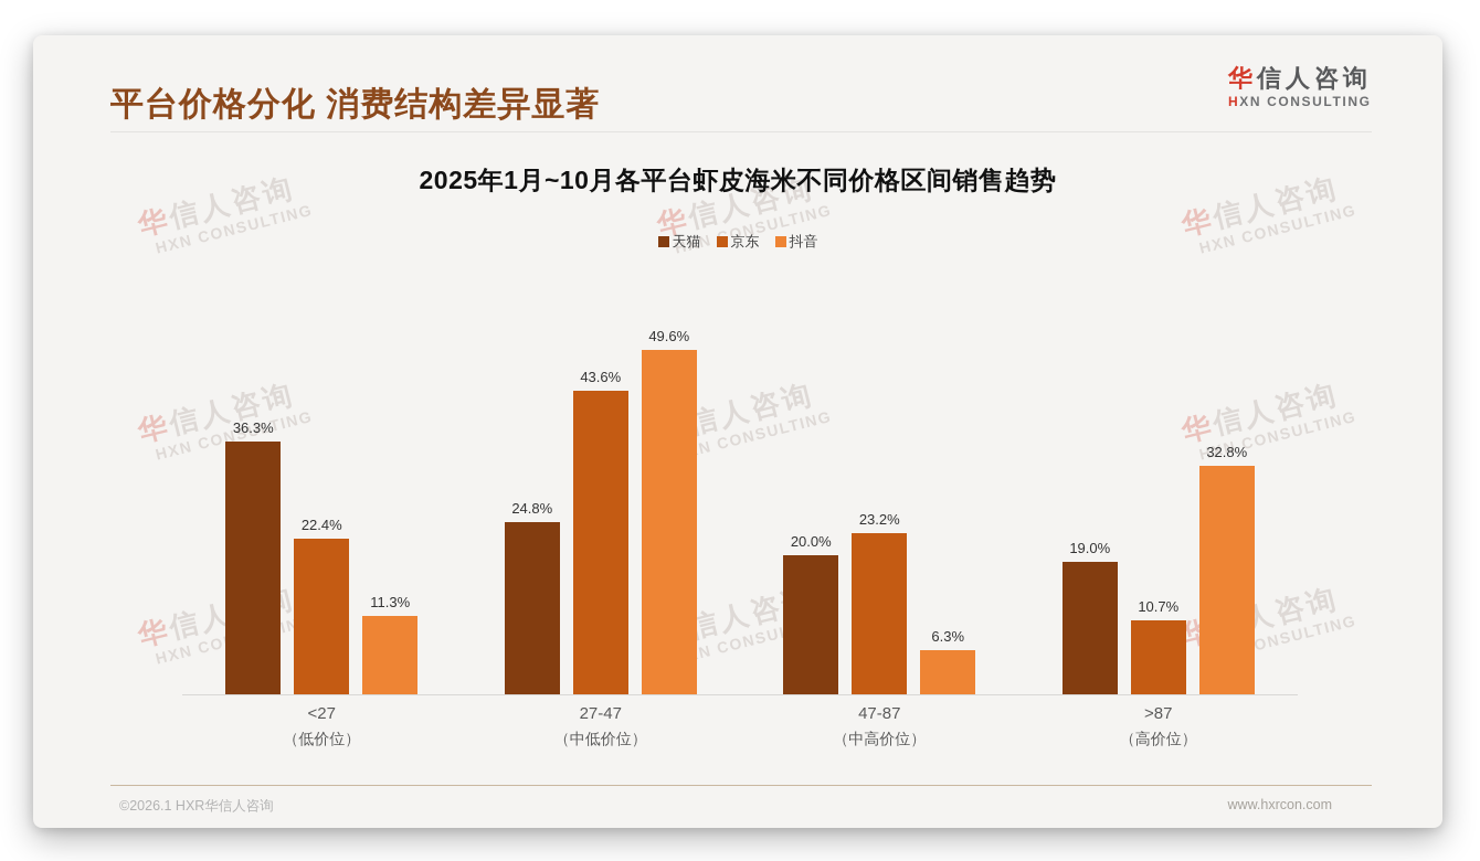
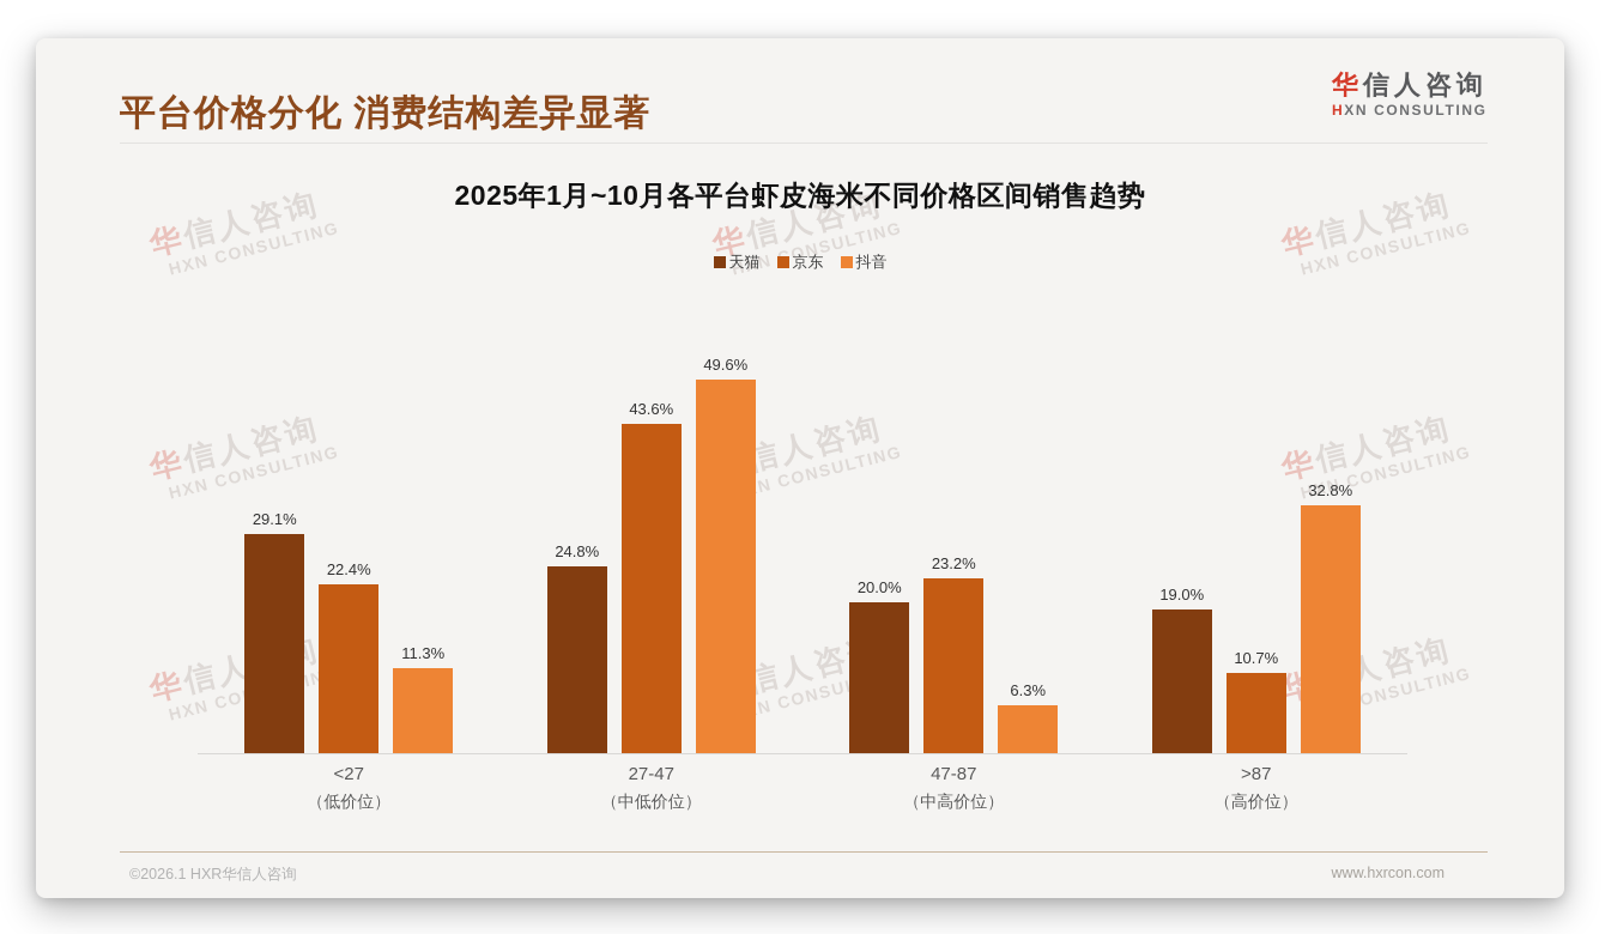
天猫/<27: 36.3% -> 29.1%
